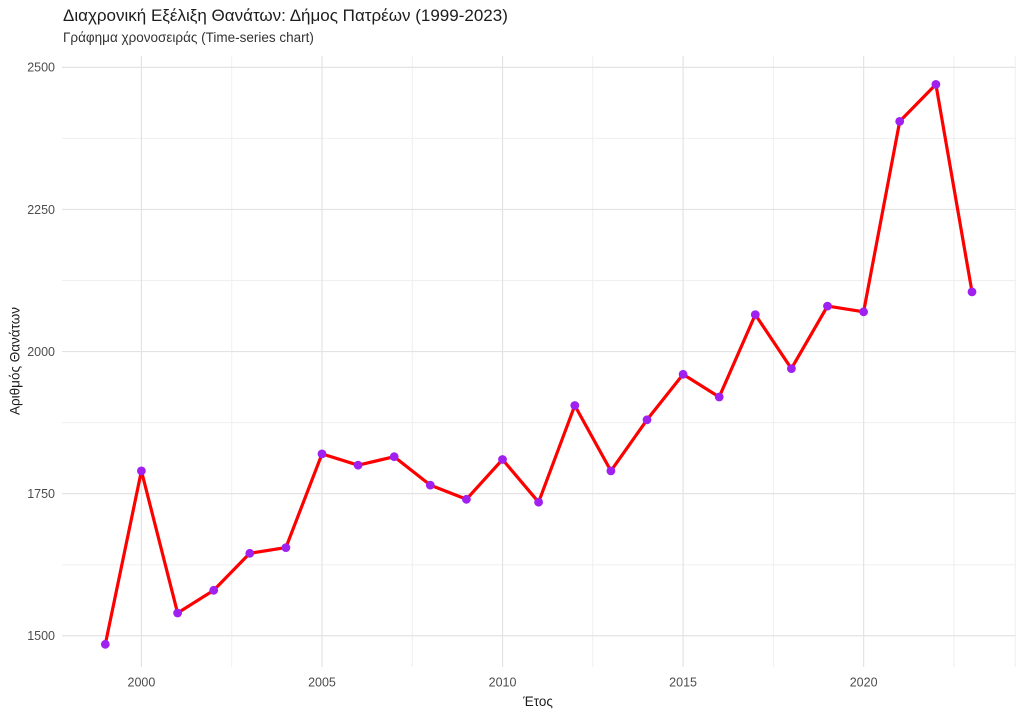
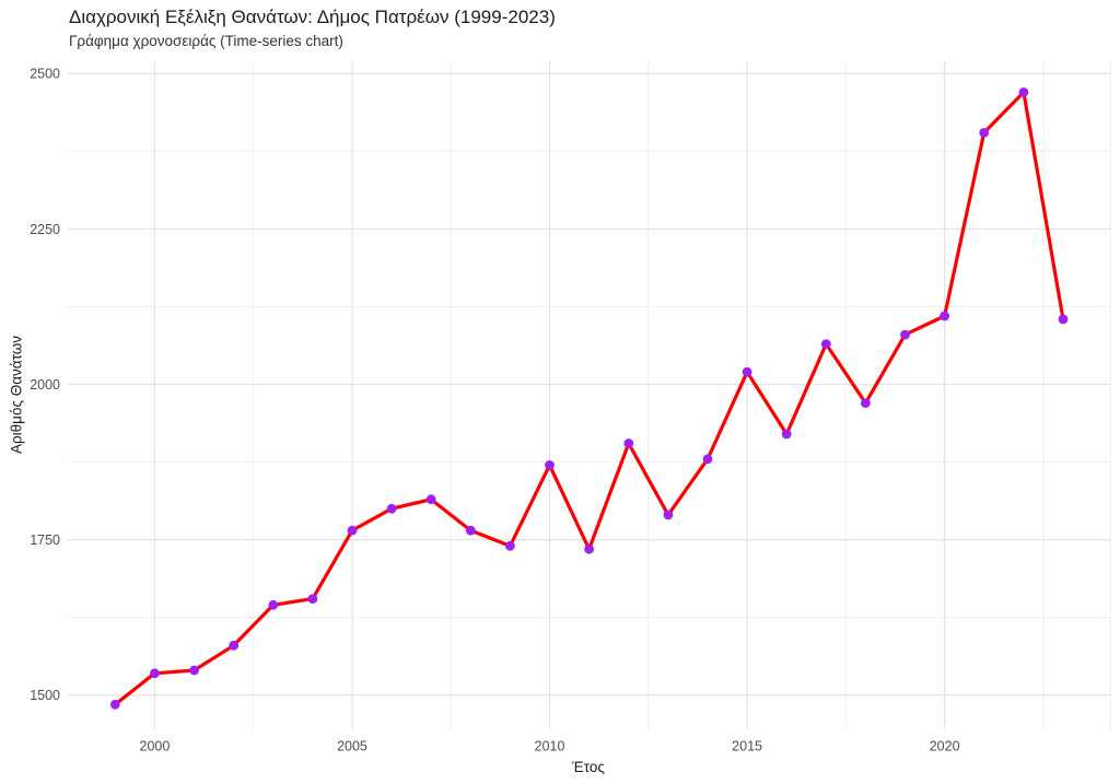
2000: 1790 -> 1540
2005: 1820 -> 1760
2010: 1810 -> 1870
2015: 1960 -> 2020
2020: 2070 -> 2110
